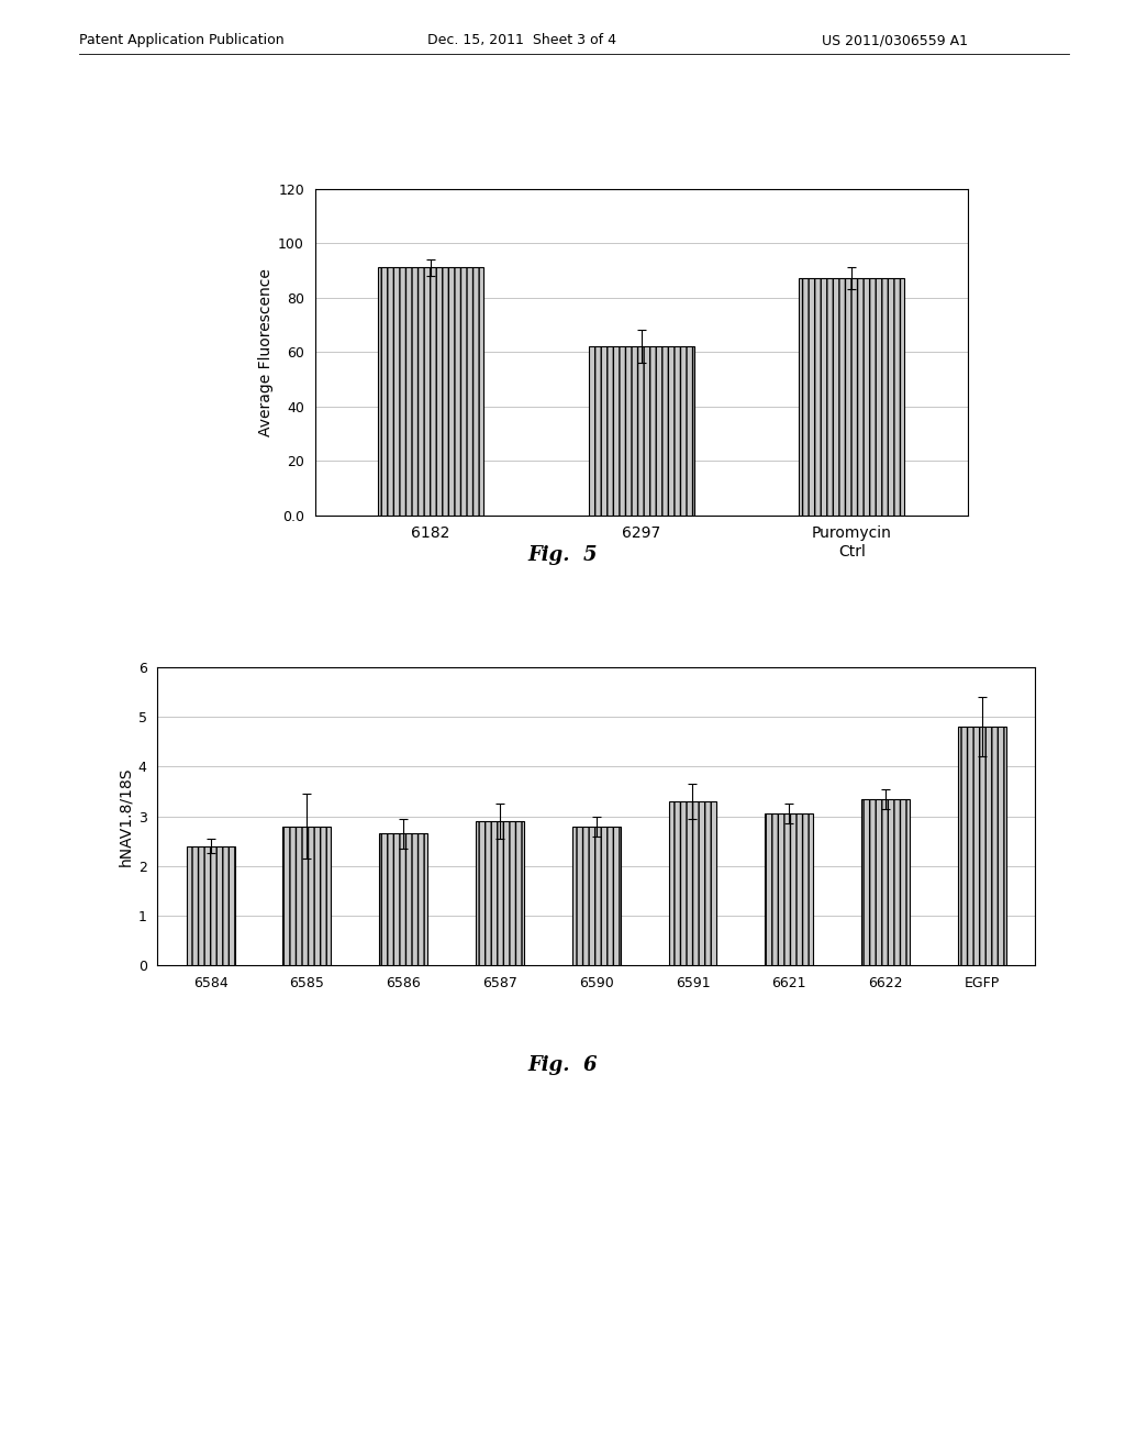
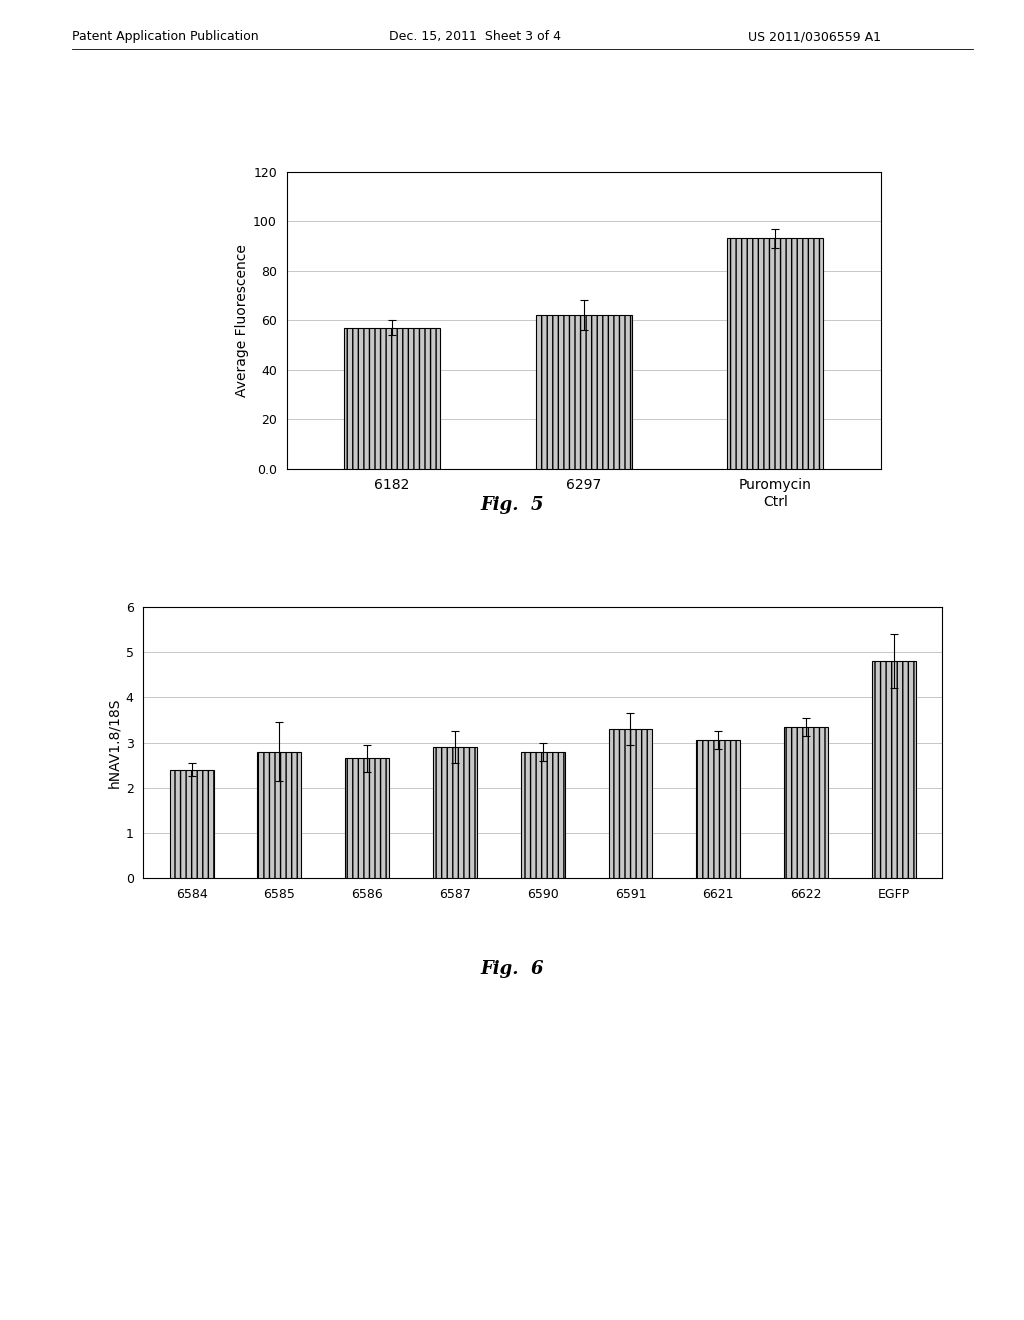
6182: 91 -> 57
Puromycin Ctrl: 87 -> 93
